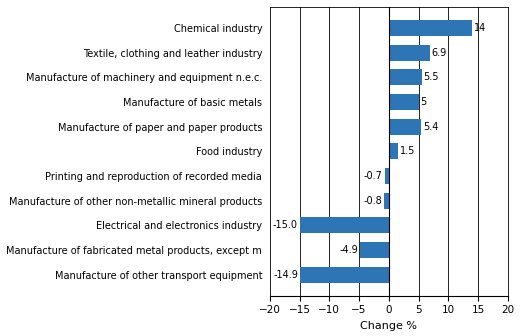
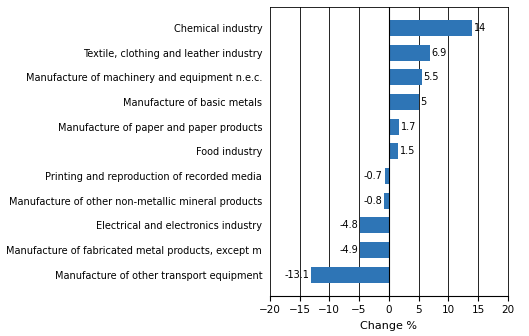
Manufacture of paper and paper products: 5.4 -> 1.7
Electrical and electronics industry: -15.0 -> -4.8
Manufacture of other transport equipment: -14.9 -> -13.1
